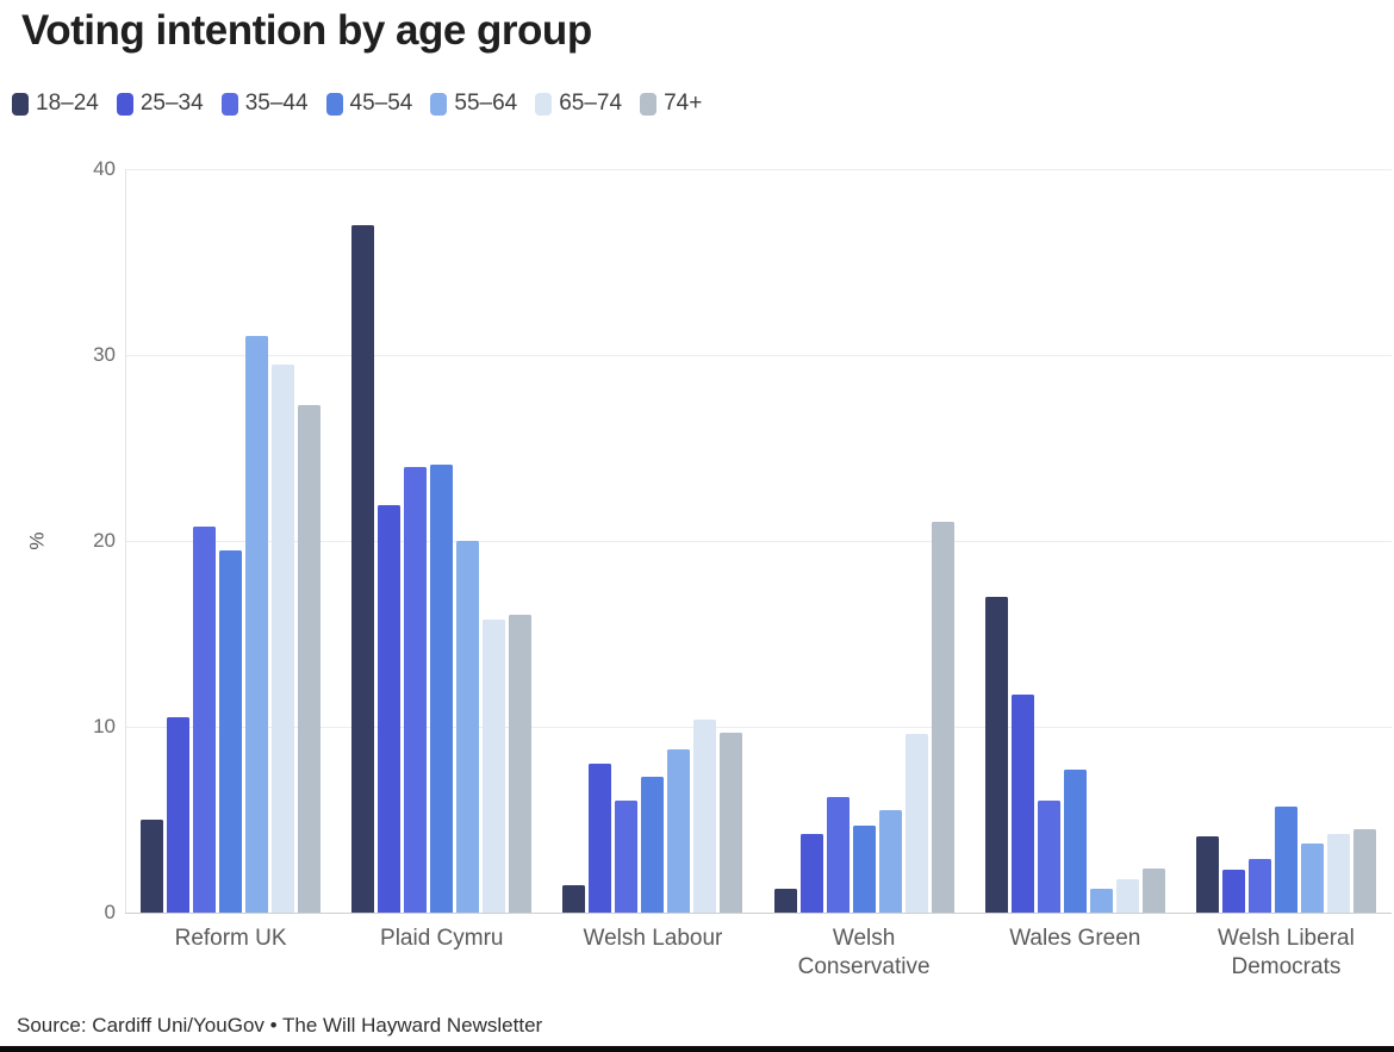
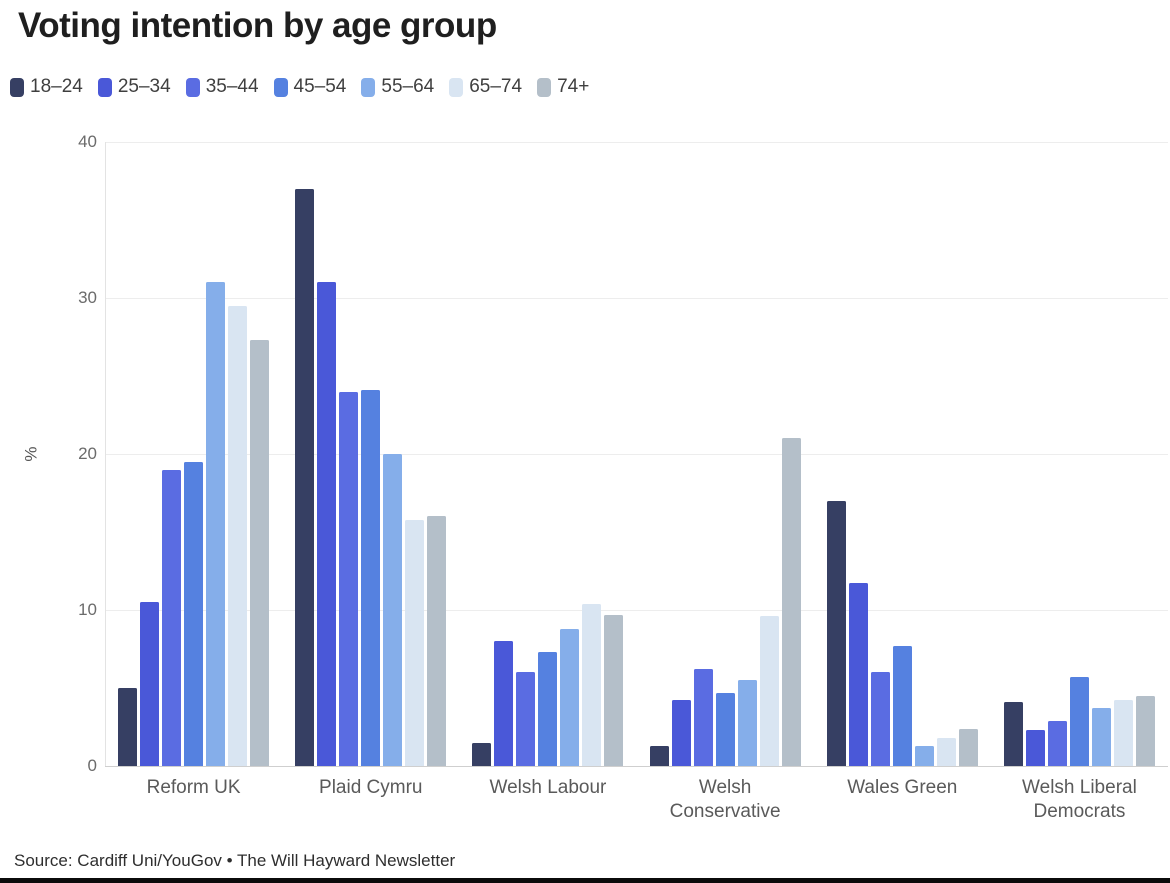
35–44/Reform UK: 20.8 -> 19.0
25–34/Plaid Cymru: 21.9 -> 31.0
